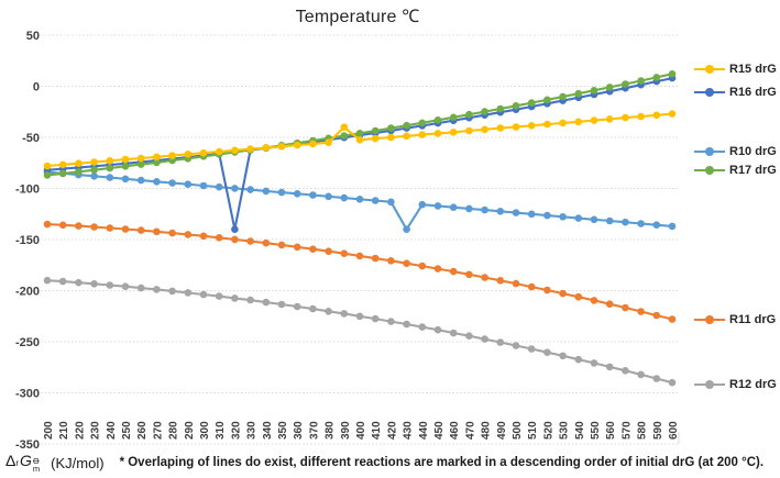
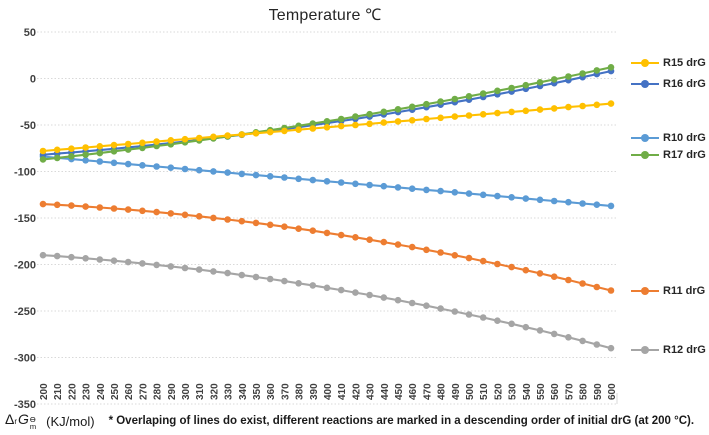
R16 drG/320: -140 -> -60
R15 drG/390: -40 -> -50
R10 drG/430: -140 -> -110
